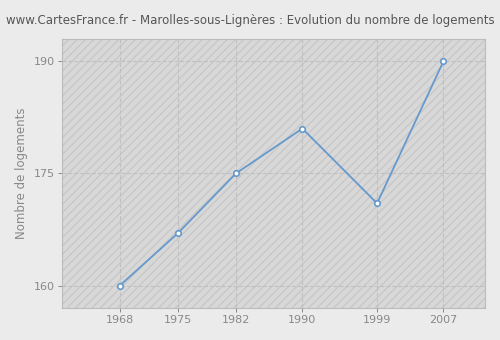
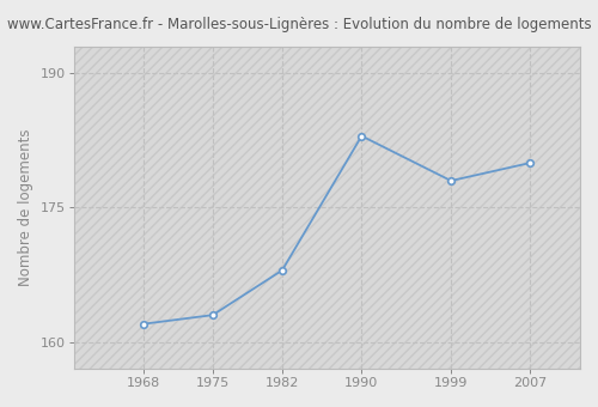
1968: 160 -> 162
1975: 167 -> 163
1982: 175 -> 168
1990: 181 -> 183
1999: 171 -> 178
2007: 190 -> 180
